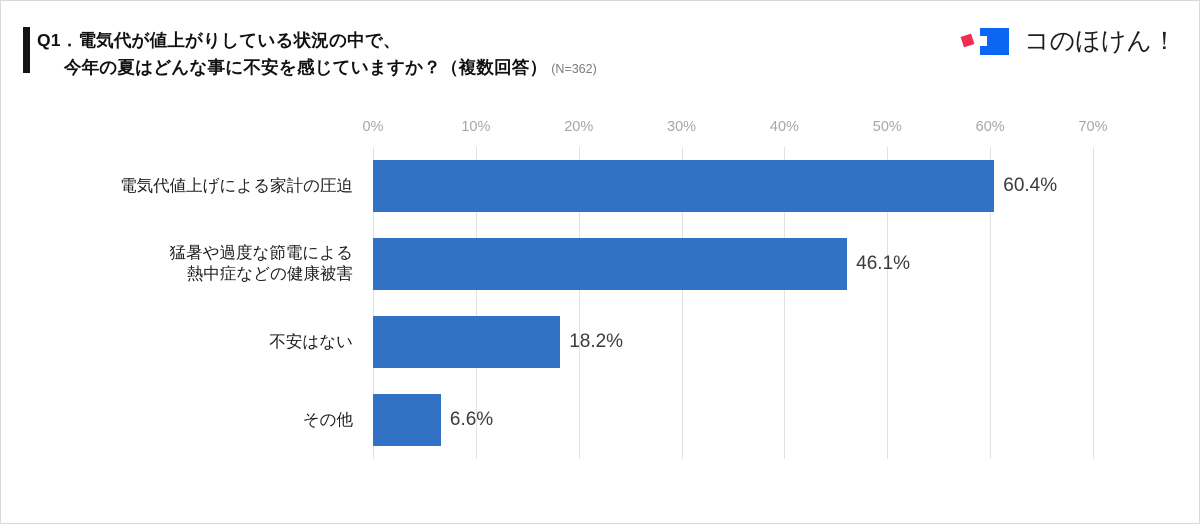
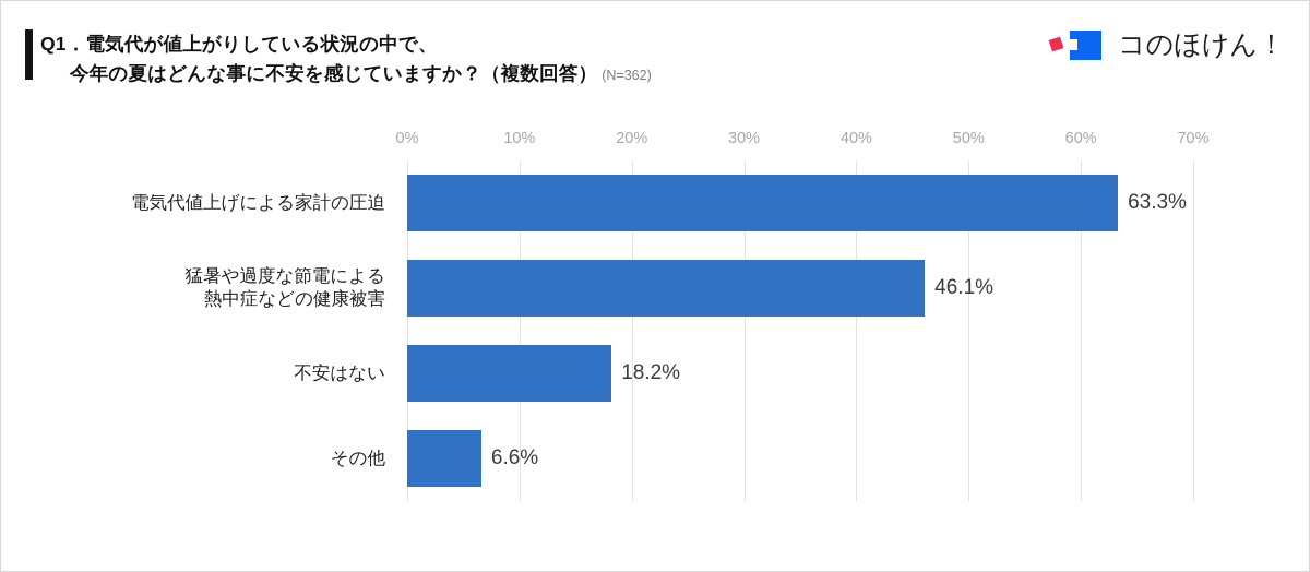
電気代値上げによる家計の圧迫: 60.4% -> 63.3%
